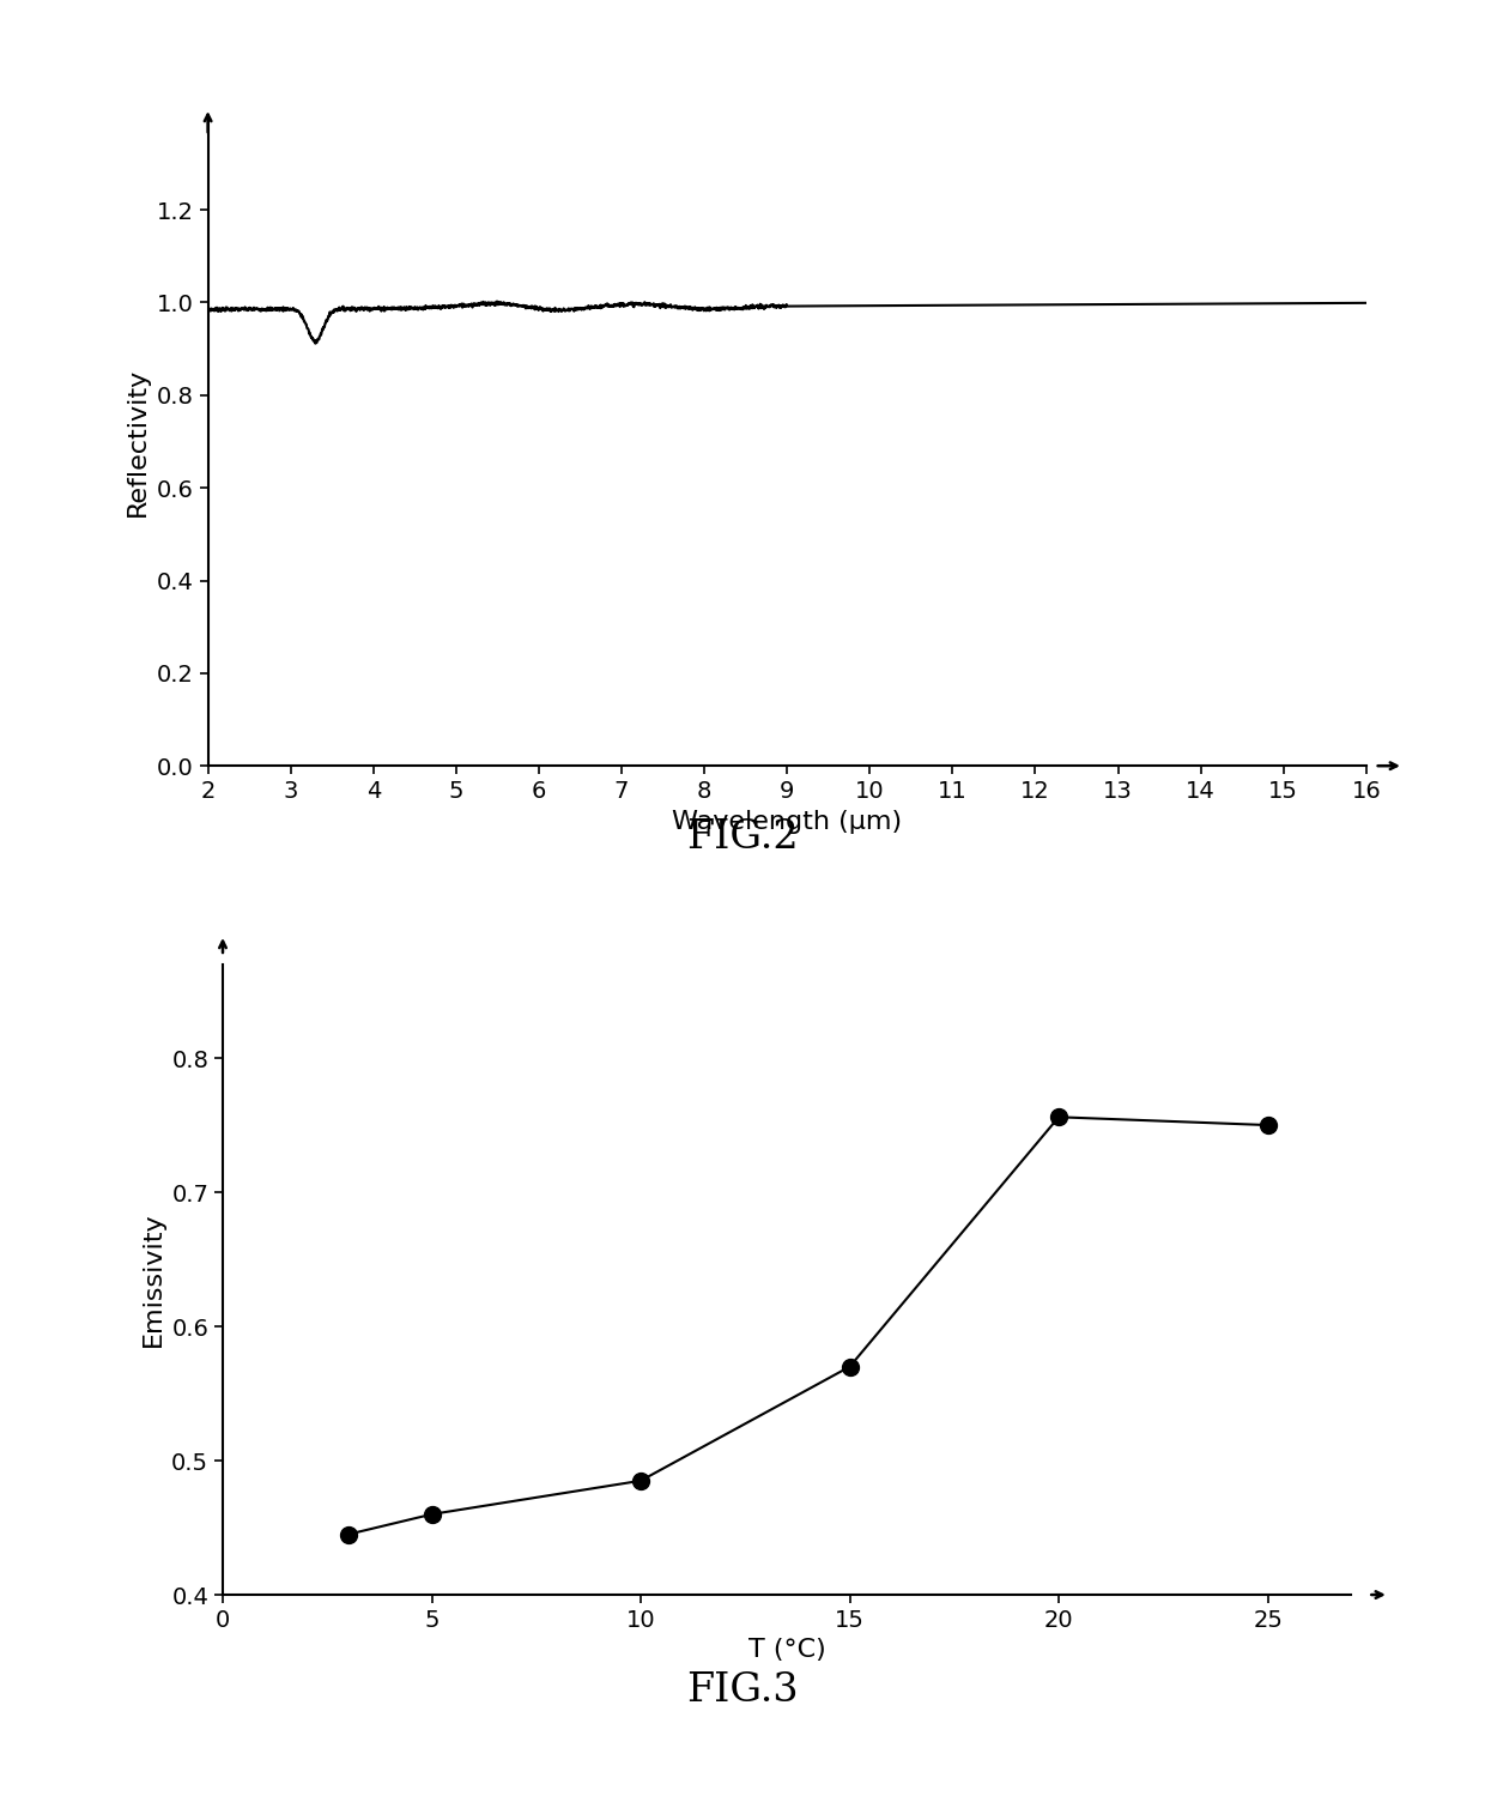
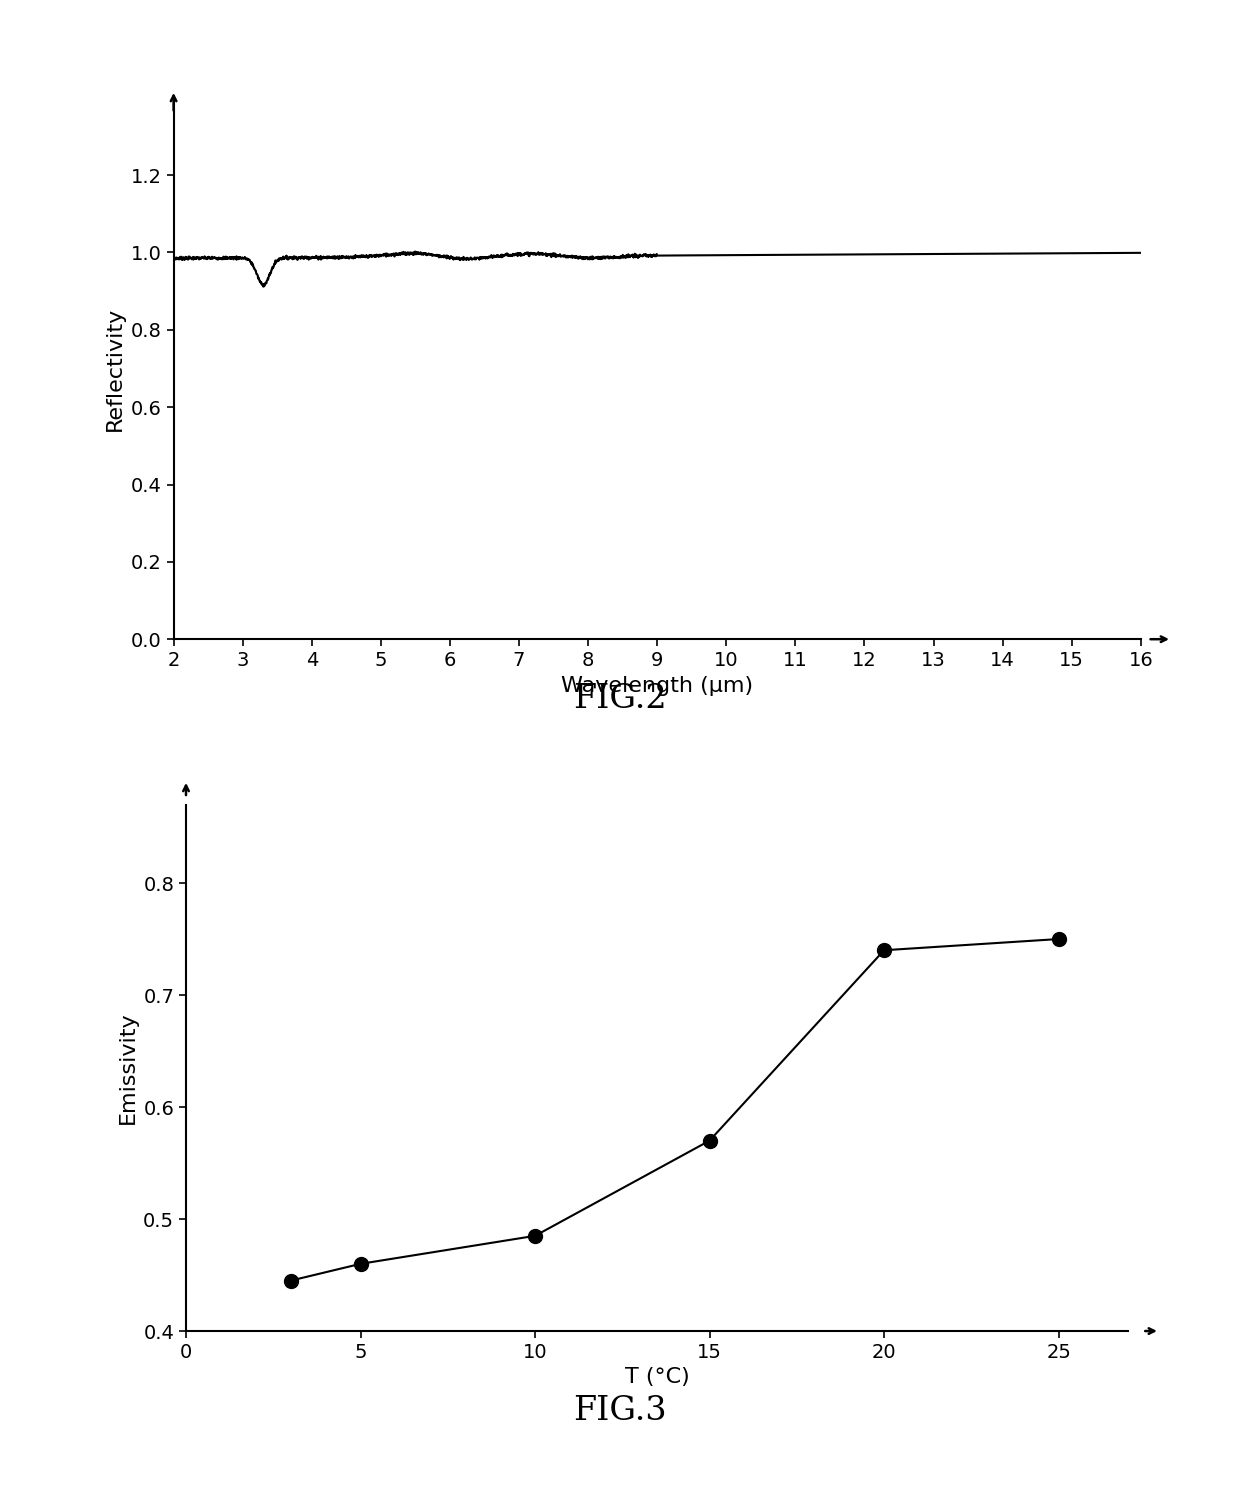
20: 0.756 -> 0.740
